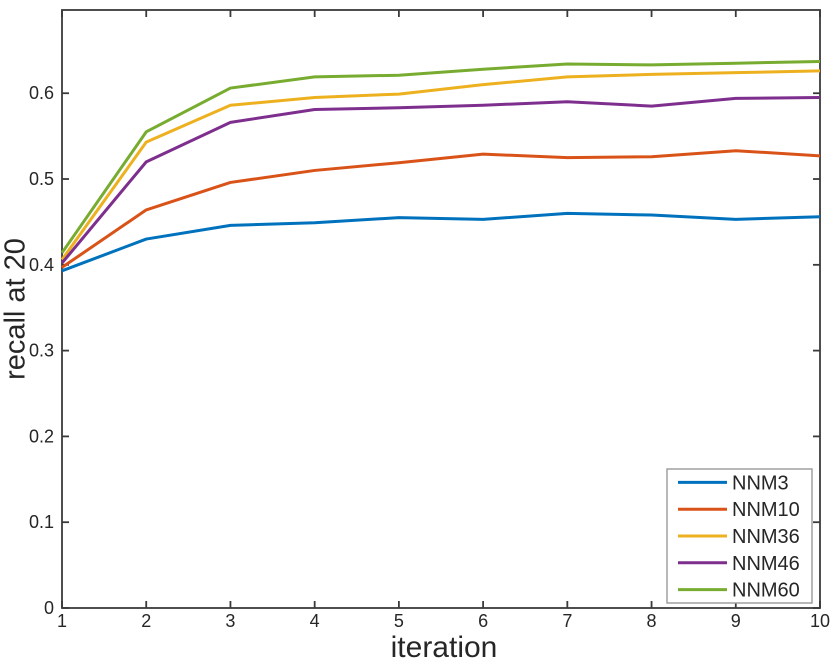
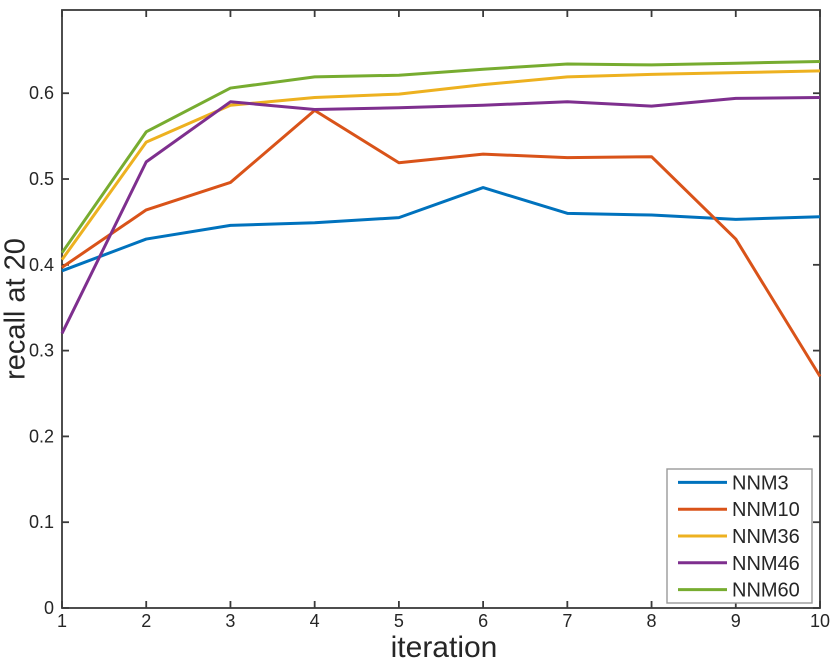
NNM46/1: 0.40 -> 0.32
NNM46/3: 0.57 -> 0.59
NNM10/4: 0.51 -> 0.58
NNM3/6: 0.45 -> 0.49
NNM10/9: 0.53 -> 0.43
NNM10/10: 0.53 -> 0.27
